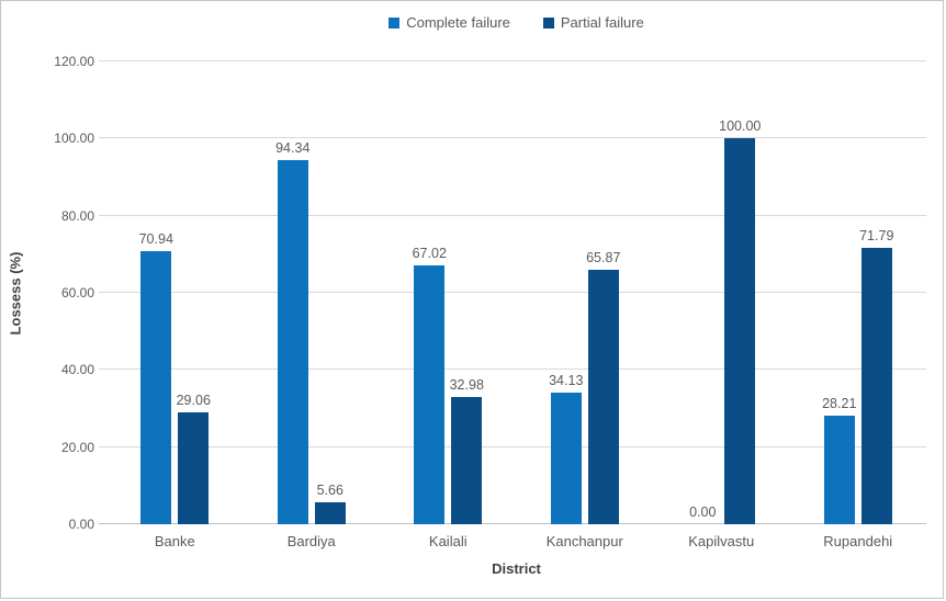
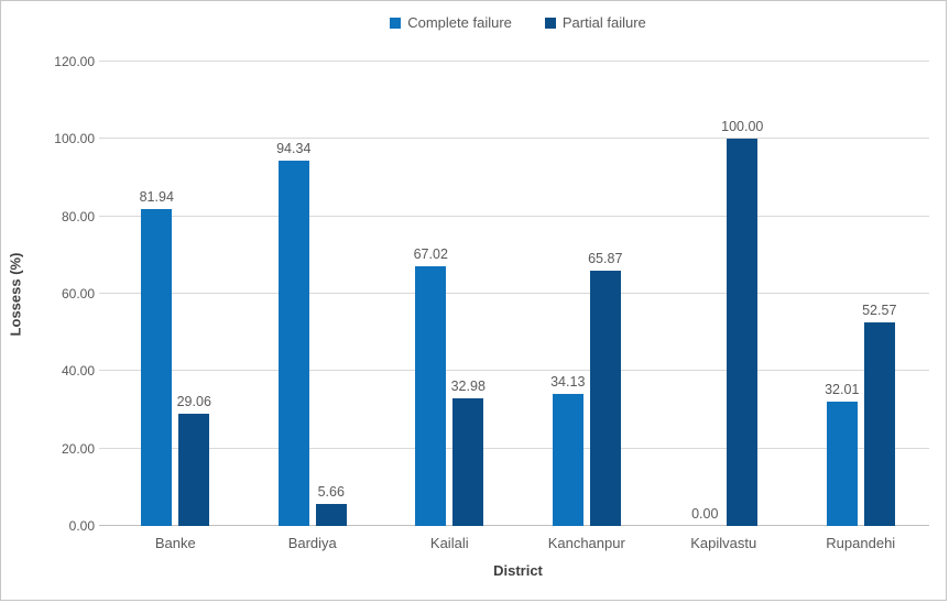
Complete failure/Banke: 70.94 -> 81.94
Complete failure/Rupandehi: 28.21 -> 32.01
Partial failure/Rupandehi: 71.79 -> 52.57
